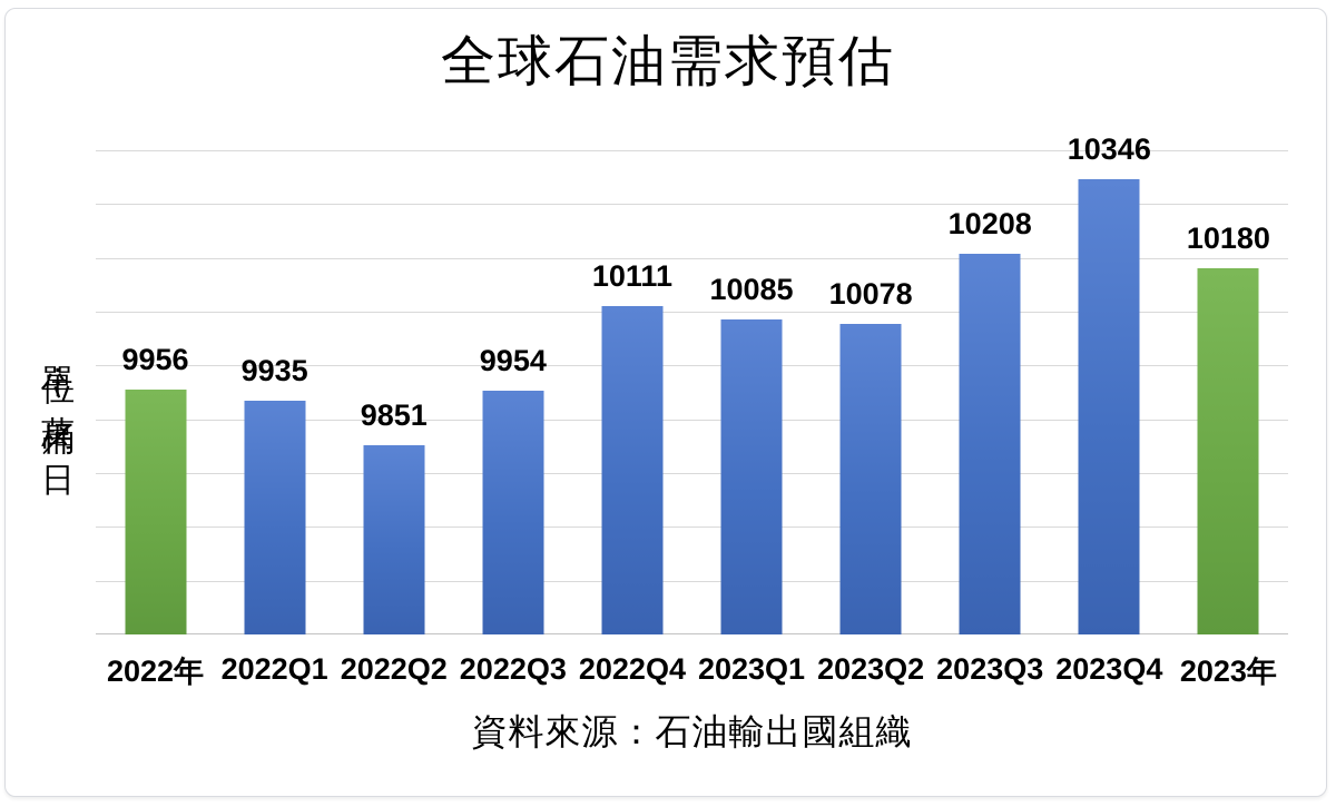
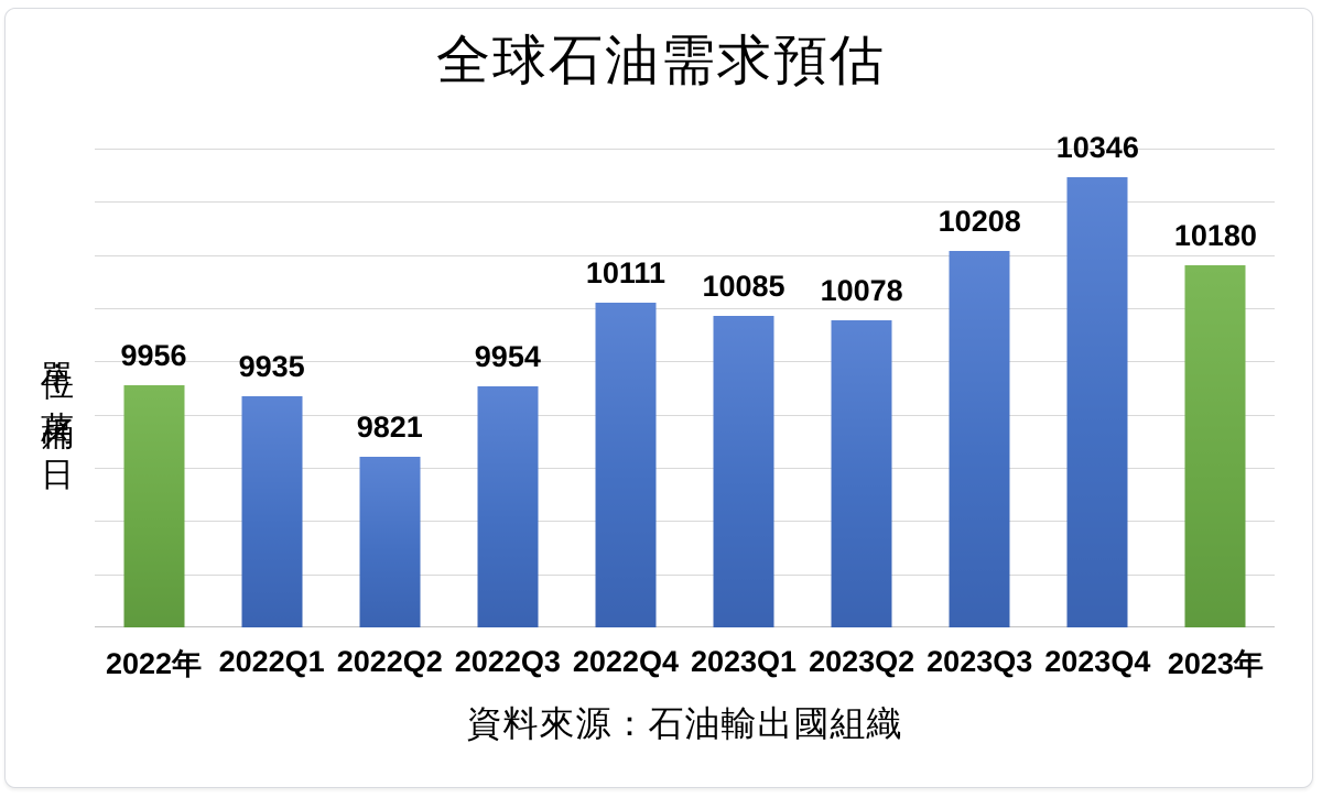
2022Q2: 9851 -> 9821
